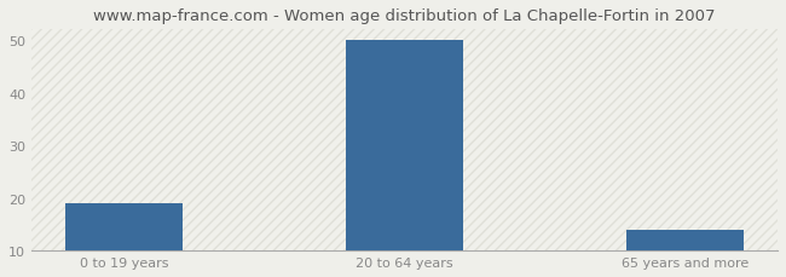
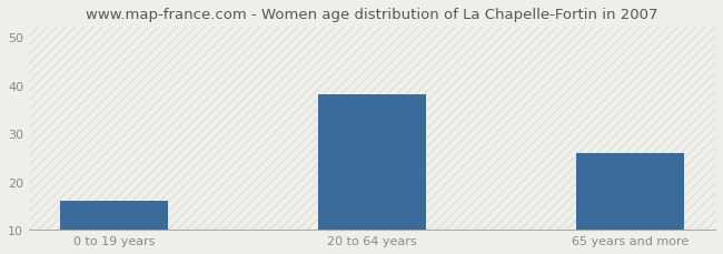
0 to 19 years: 19 -> 16
20 to 64 years: 50 -> 38
65 years and more: 14 -> 26
